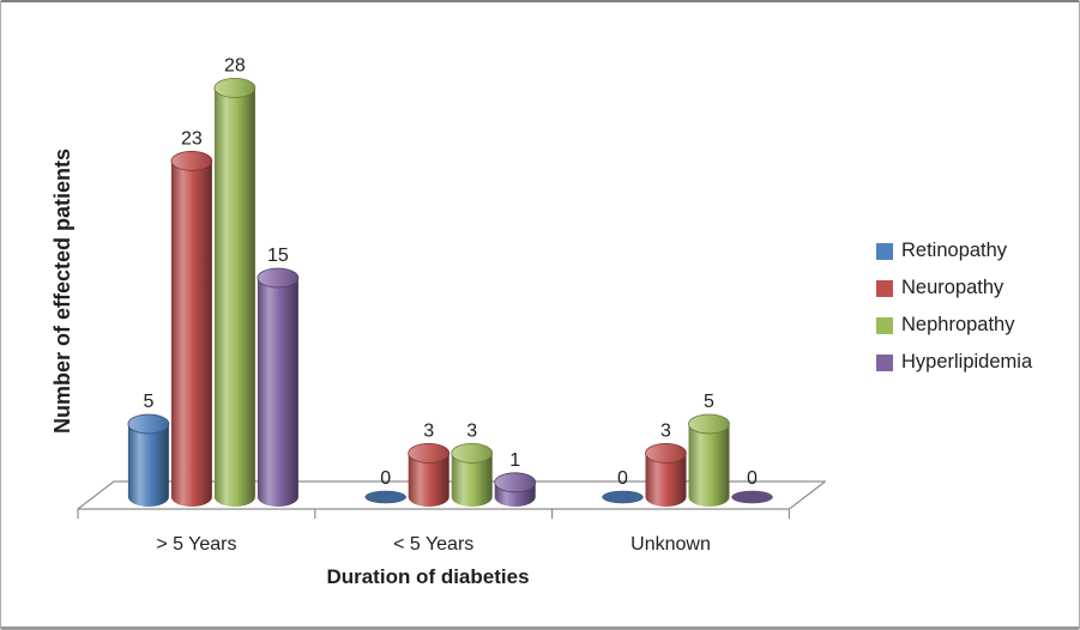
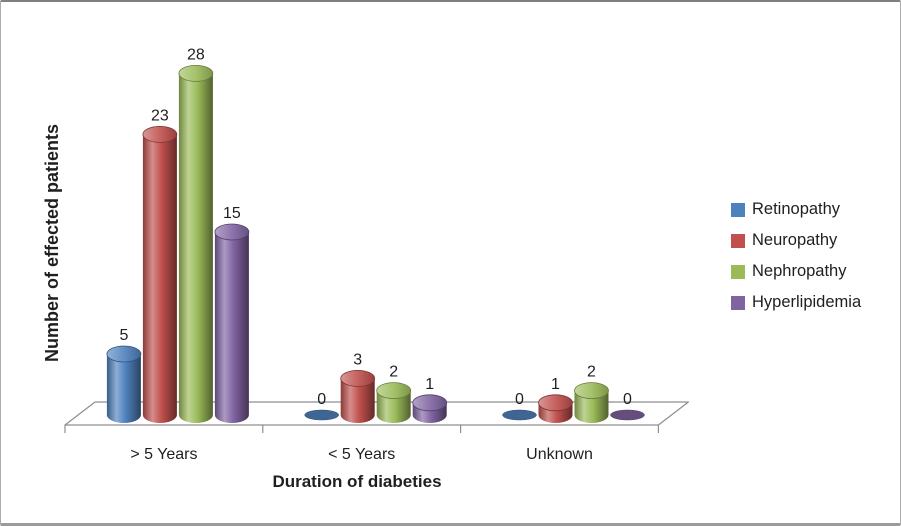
Nephropathy/< 5 Years: 3 -> 2
Neuropathy/Unknown: 3 -> 1
Nephropathy/Unknown: 5 -> 2
